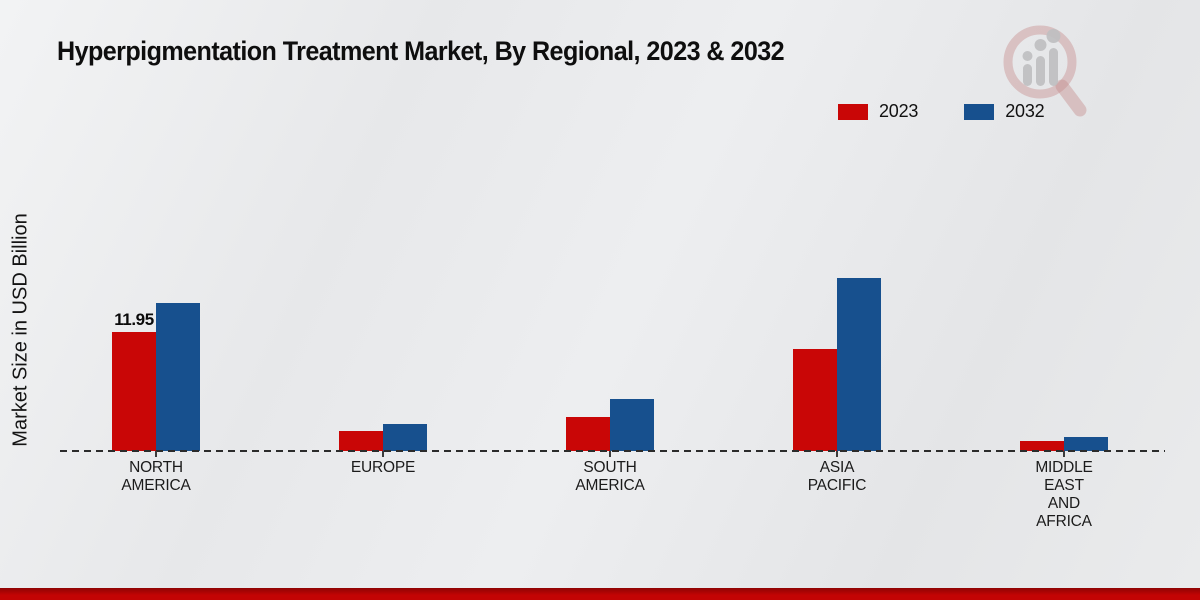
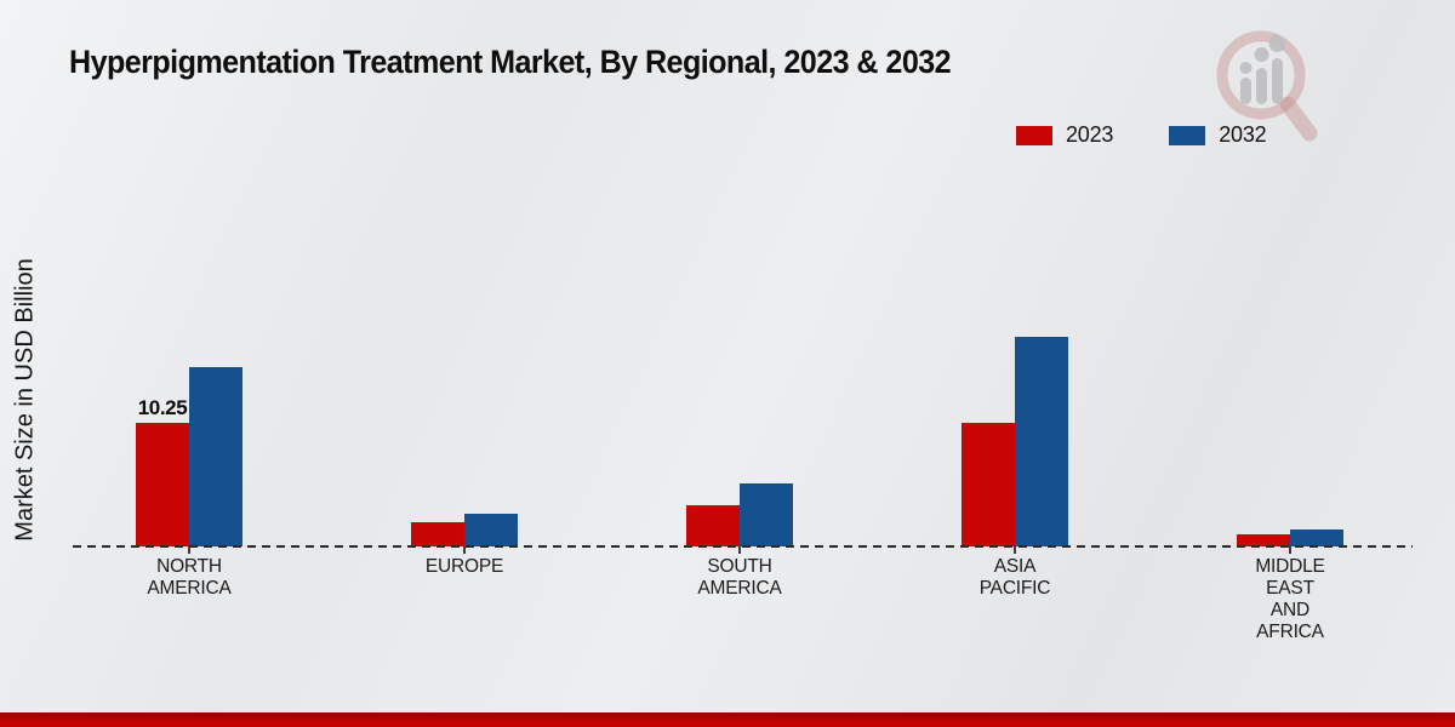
2023/NORTH AMERICA: 11.95 -> 10.25
